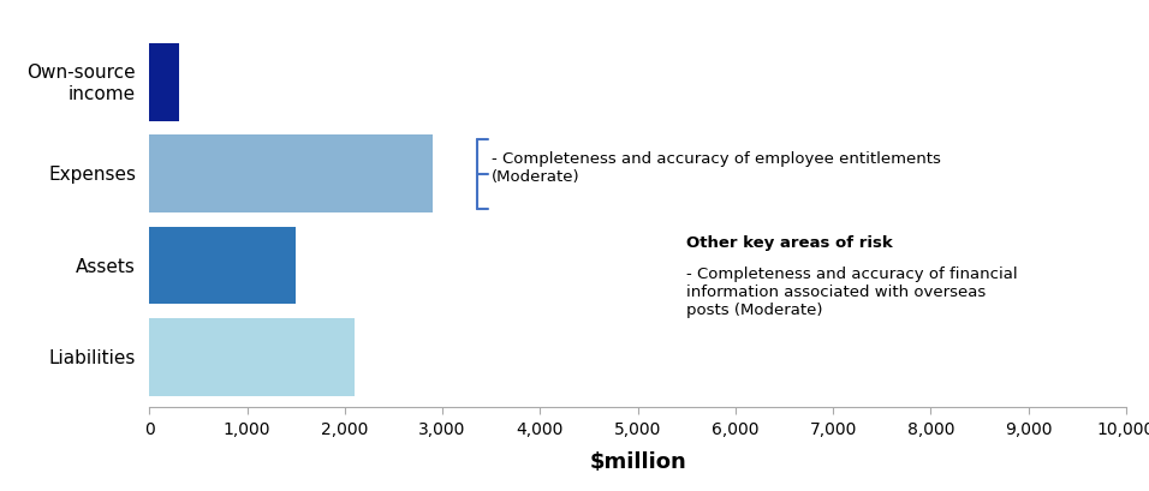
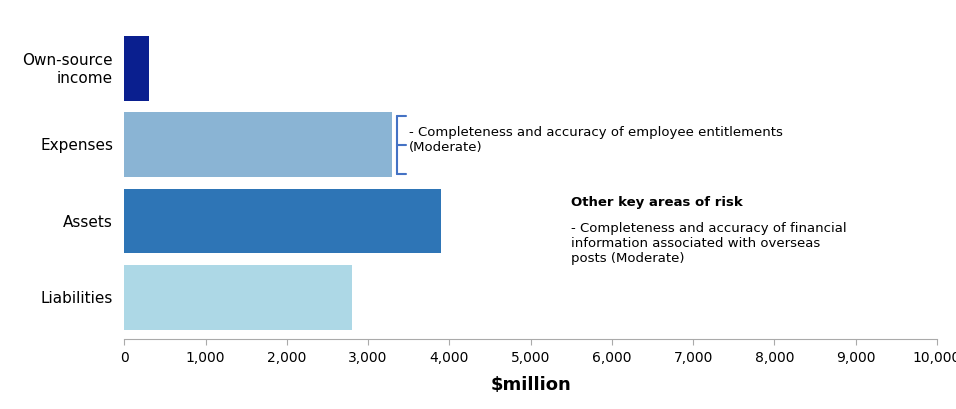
Expenses: 2,900 -> 3,300
Assets: 1,500 -> 3,900
Liabilities: 2,100 -> 2,800
